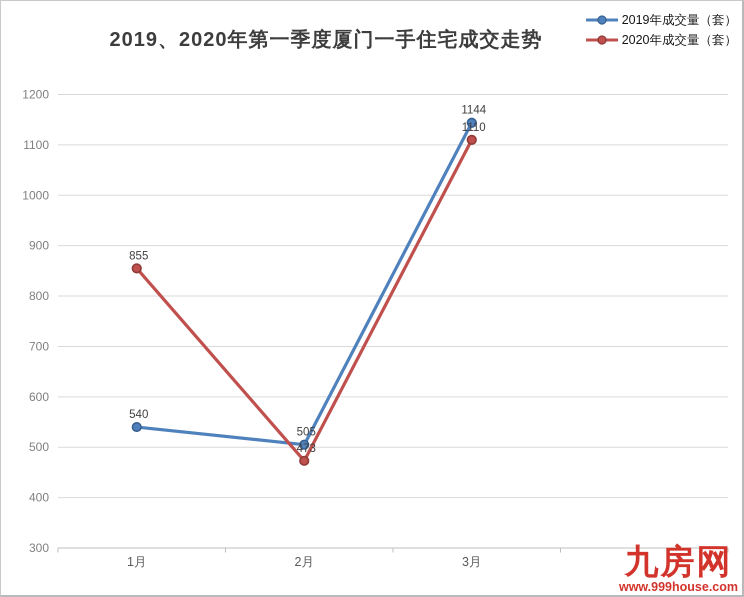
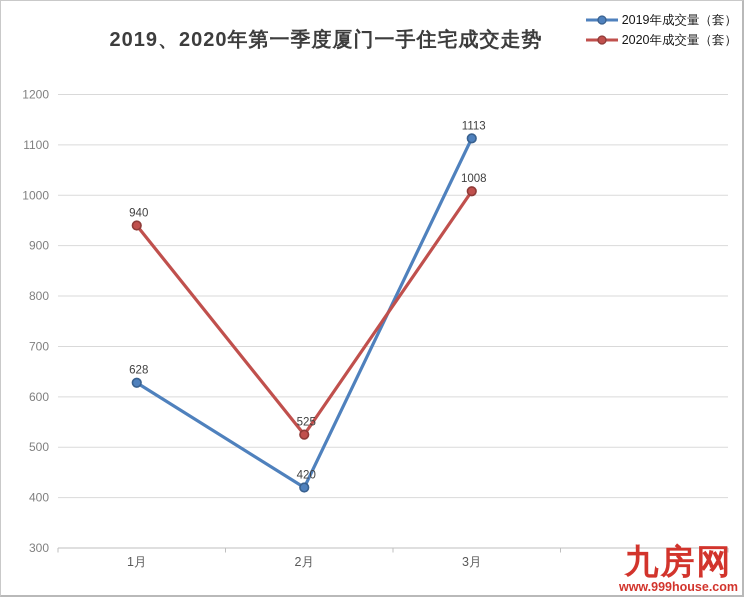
2019年成交量（套）/1月: 540 -> 628
2020年成交量（套）/1月: 855 -> 940
2019年成交量（套）/2月: 505 -> 420
2020年成交量（套）/2月: 473 -> 525
2019年成交量（套）/3月: 1144 -> 1113
2020年成交量（套）/3月: 1110 -> 1008
